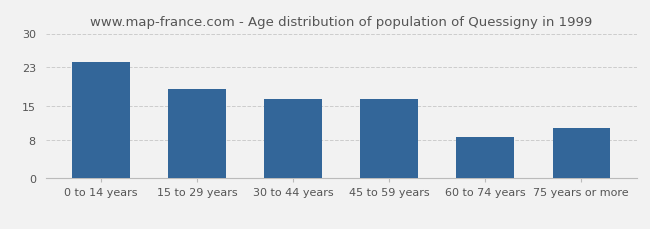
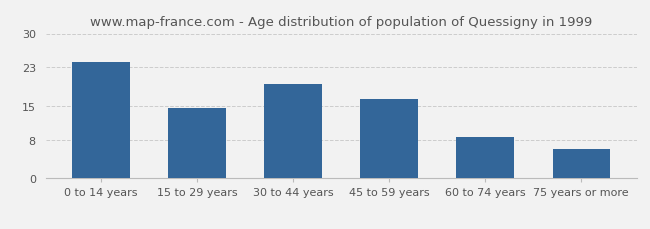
15 to 29 years: 18.5 -> 14.5
30 to 44 years: 16.5 -> 19.5
75 years or more: 10.5 -> 6.0
